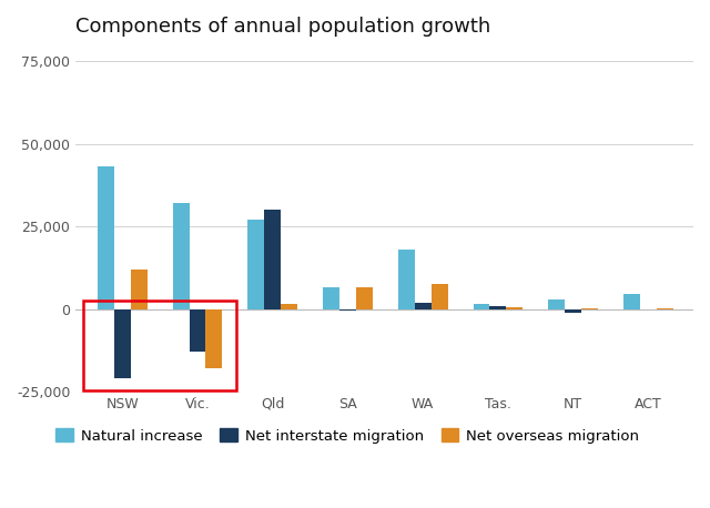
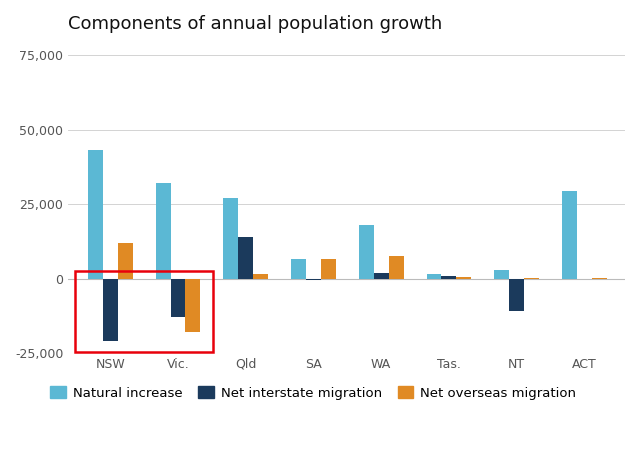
Net interstate migration/Qld: 30,000 -> 14,000
Net interstate migration/NT: -1,200 -> -11,000
Natural increase/ACT: 4,500 -> 29,500
